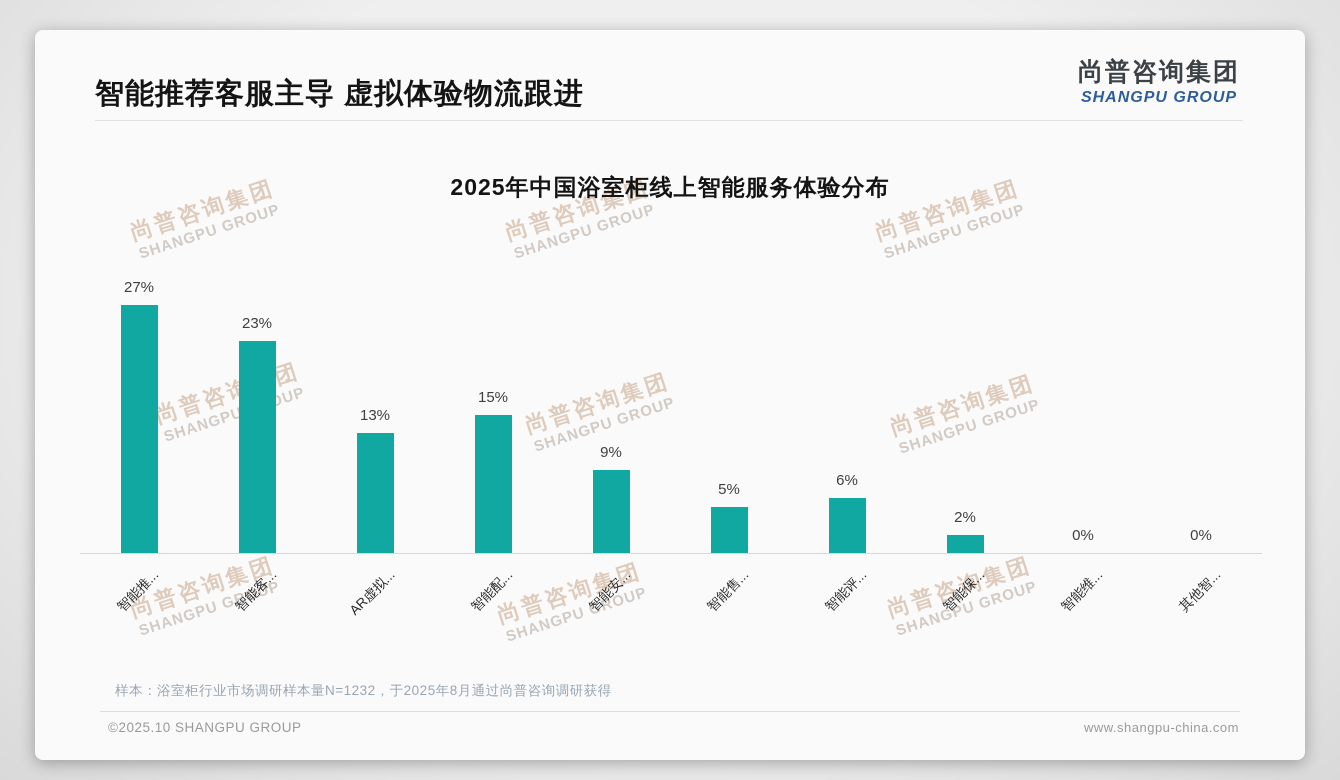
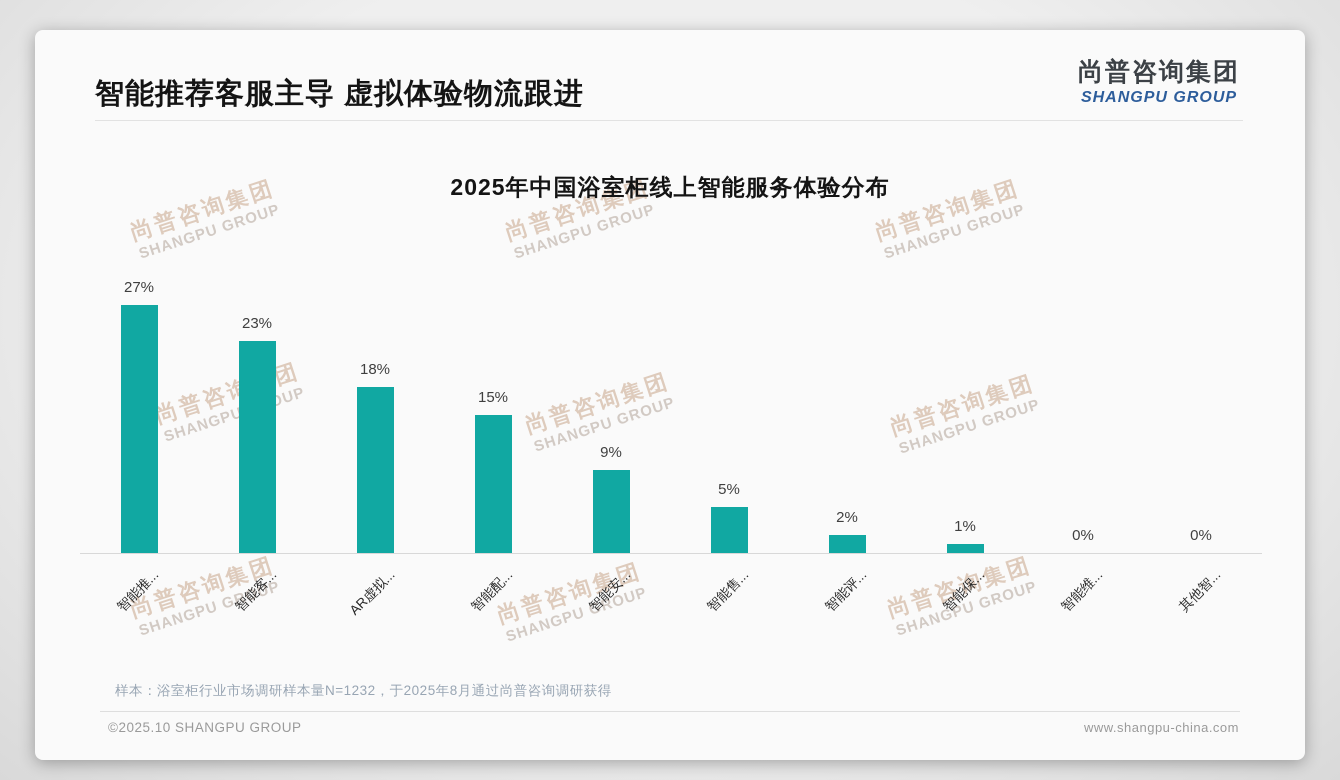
AR虚拟...: 13% -> 18%
智能评...: 6% -> 2%
智能保...: 2% -> 1%
